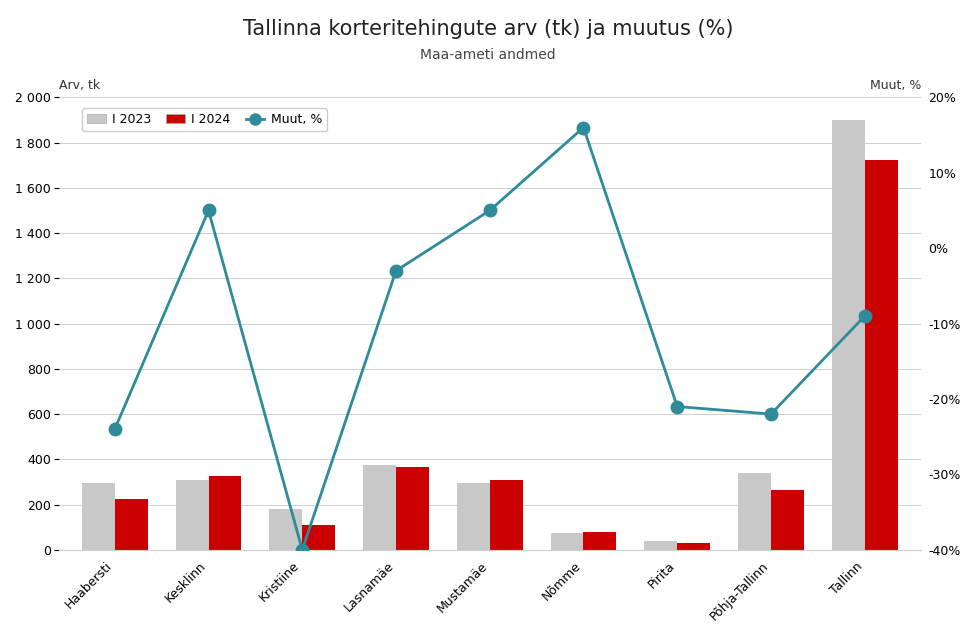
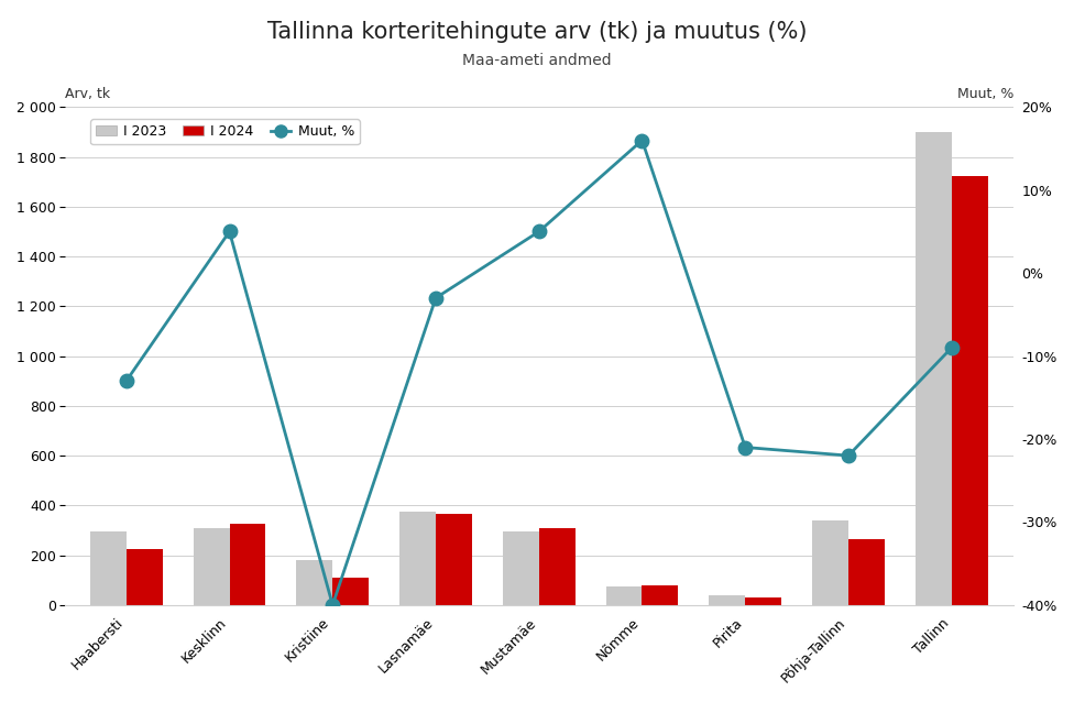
Muut, %/Haabersti: -24% -> -13%
